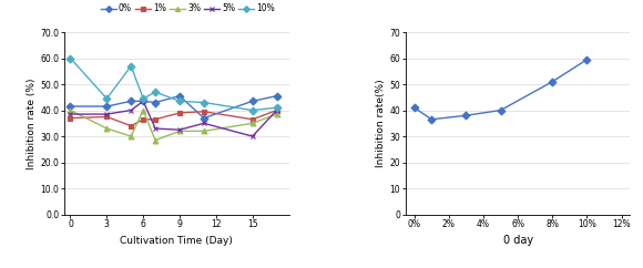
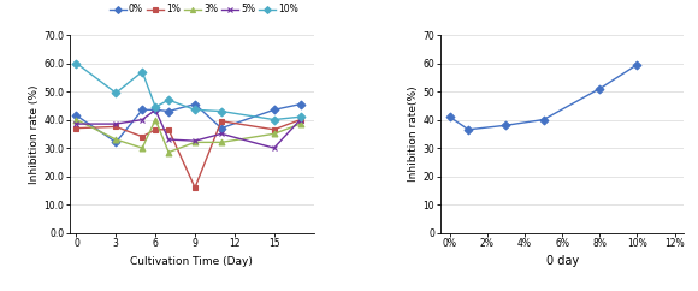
0%/3: 41.5 -> 32.0
10%/3: 44.5 -> 49.5
1%/9: 39.0 -> 16.0
